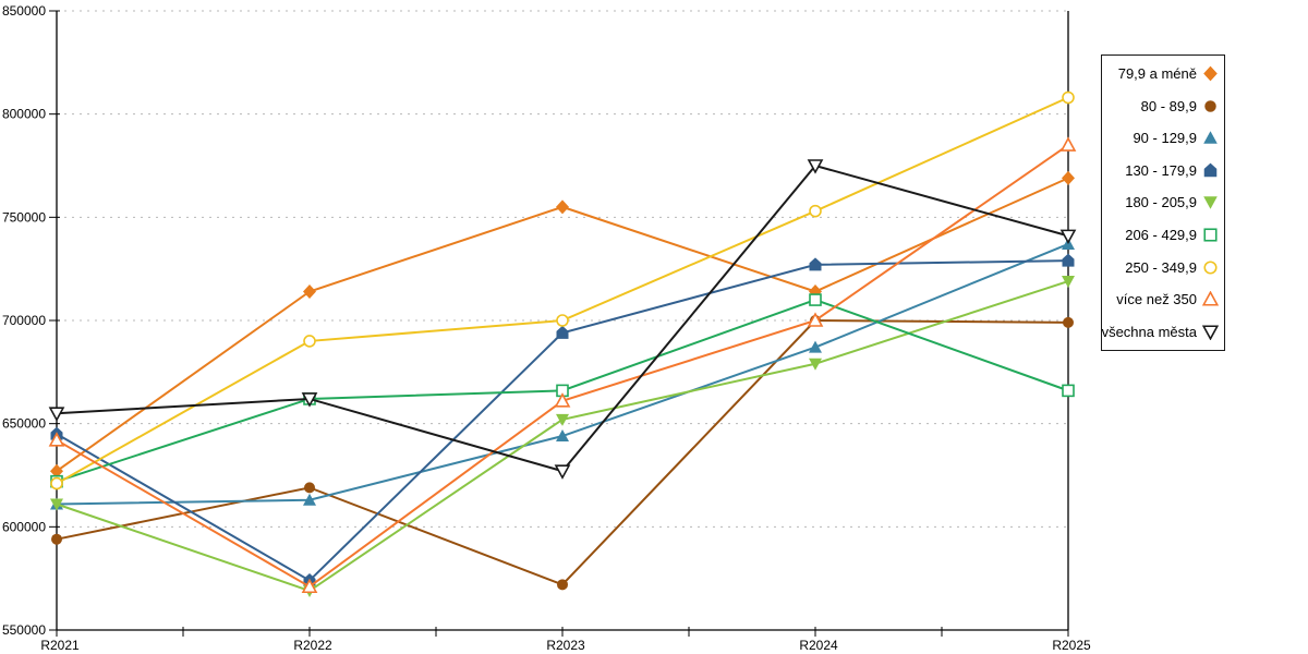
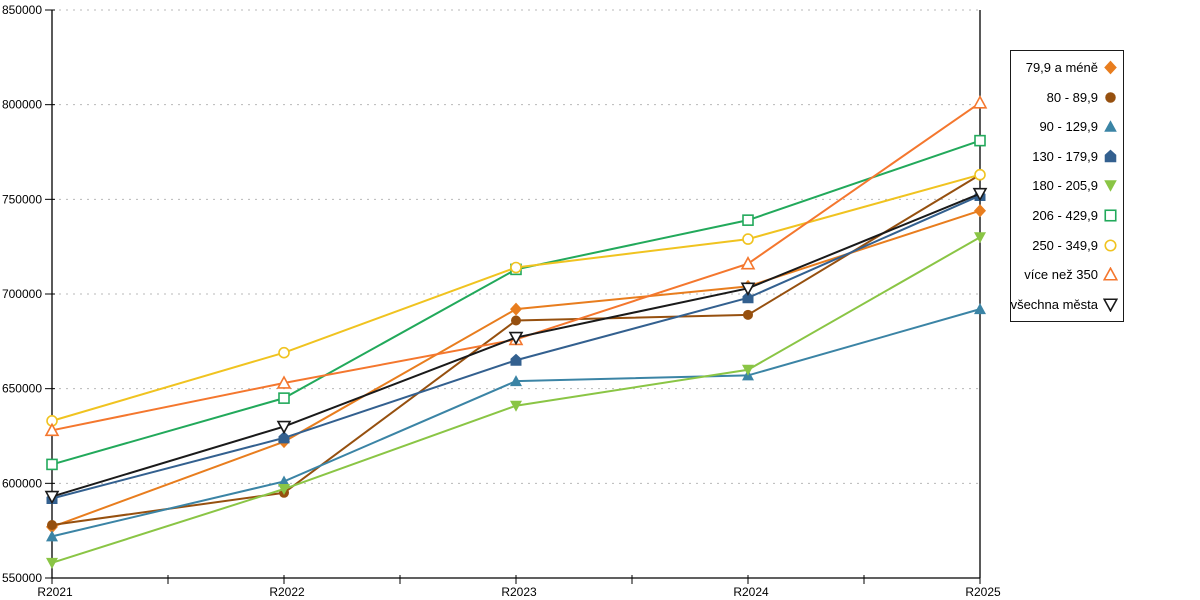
79,9 a méně/R2021: 627000 -> 577000
80 - 89,9/R2021: 594000 -> 578000
90 - 129,9/R2021: 611000 -> 572000
130 - 179,9/R2021: 645000 -> 592000
180 - 205,9/R2021: 611000 -> 558000
206 - 429,9/R2021: 622000 -> 610000
250 - 349,9/R2021: 621000 -> 633000
více než 350/R2021: 642000 -> 628000
všechna města/R2021: 655000 -> 593000
79,9 a méně/R2022: 714000 -> 622000
80 - 89,9/R2022: 619000 -> 595000
90 - 129,9/R2022: 613000 -> 601000
130 - 179,9/R2022: 574000 -> 624000
180 - 205,9/R2022: 569000 -> 597000
206 - 429,9/R2022: 662000 -> 645000
250 - 349,9/R2022: 690000 -> 669000
více než 350/R2022: 571000 -> 653000
všechna města/R2022: 662000 -> 630000
79,9 a méně/R2023: 755000 -> 692000
80 - 89,9/R2023: 572000 -> 686000
90 - 129,9/R2023: 644000 -> 654000
130 - 179,9/R2023: 694000 -> 665000
180 - 205,9/R2023: 652000 -> 641000
206 - 429,9/R2023: 666000 -> 713000
250 - 349,9/R2023: 700000 -> 714000
více než 350/R2023: 661000 -> 676000
všechna města/R2023: 627000 -> 677000
79,9 a méně/R2024: 714000 -> 704000
80 - 89,9/R2024: 700000 -> 689000
90 - 129,9/R2024: 687000 -> 657000
130 - 179,9/R2024: 727000 -> 698000
180 - 205,9/R2024: 679000 -> 660000
206 - 429,9/R2024: 710000 -> 739000
250 - 349,9/R2024: 753000 -> 729000
více než 350/R2024: 700000 -> 716000
všechna města/R2024: 775000 -> 703000
79,9 a méně/R2025: 769000 -> 744000
80 - 89,9/R2025: 699000 -> 763000
90 - 129,9/R2025: 737000 -> 692000
130 - 179,9/R2025: 729000 -> 752000
180 - 205,9/R2025: 719000 -> 730000
206 - 429,9/R2025: 666000 -> 781000
250 - 349,9/R2025: 808000 -> 763000
více než 350/R2025: 785000 -> 801000
všechna města/R2025: 741000 -> 753000
